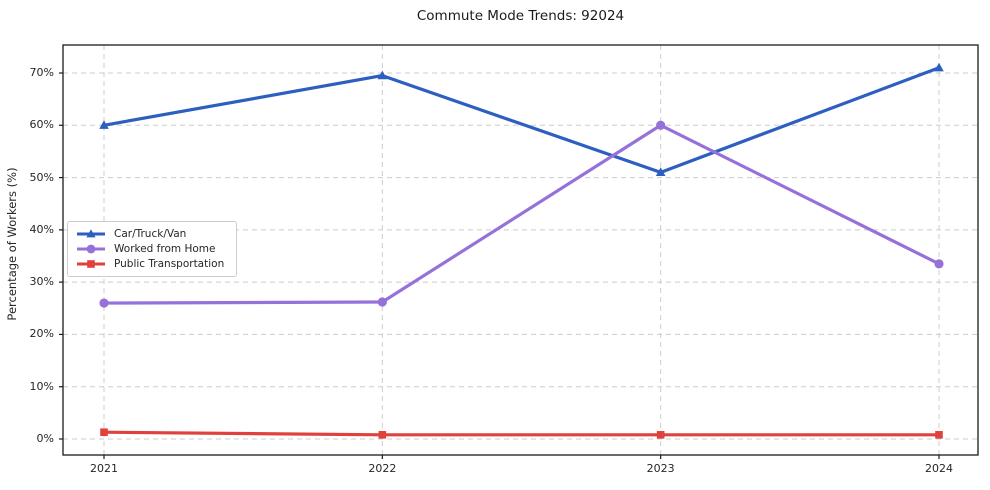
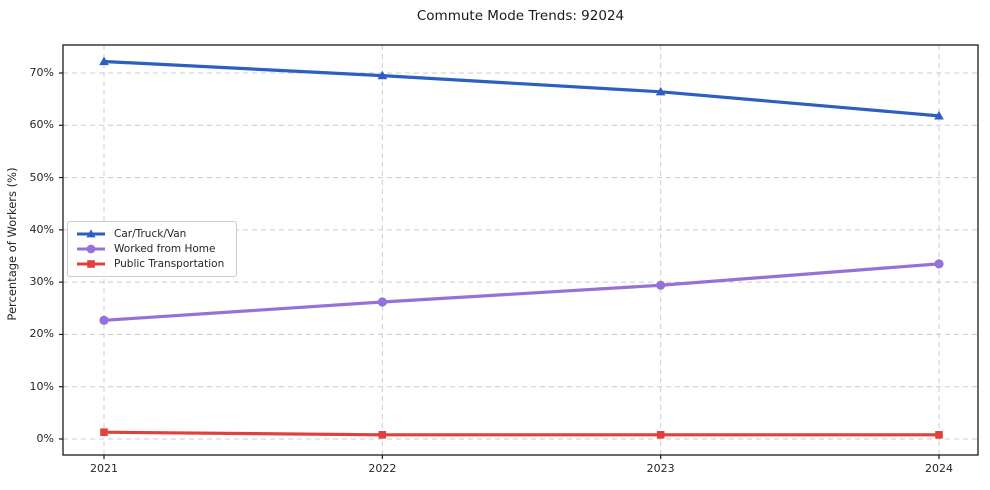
Car/Truck/Van/2021: 60% -> 72%
Worked from Home/2021: 26% -> 23%
Car/Truck/Van/2023: 51% -> 66%
Worked from Home/2023: 60% -> 29%
Car/Truck/Van/2024: 71% -> 62%
